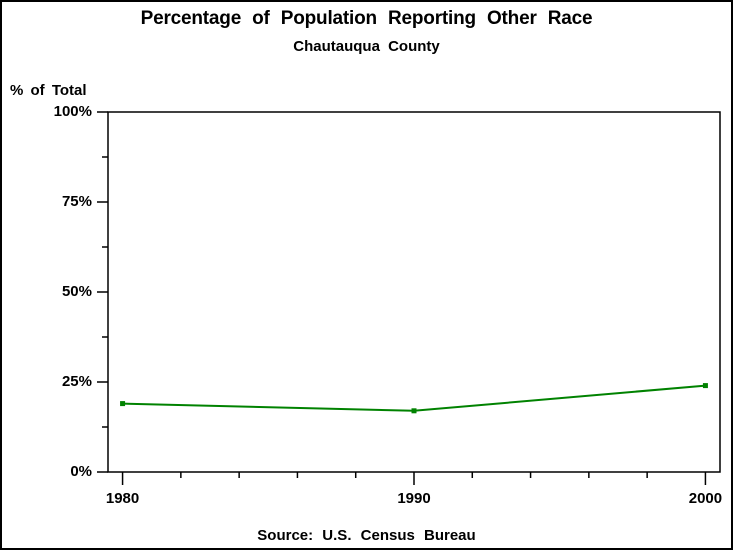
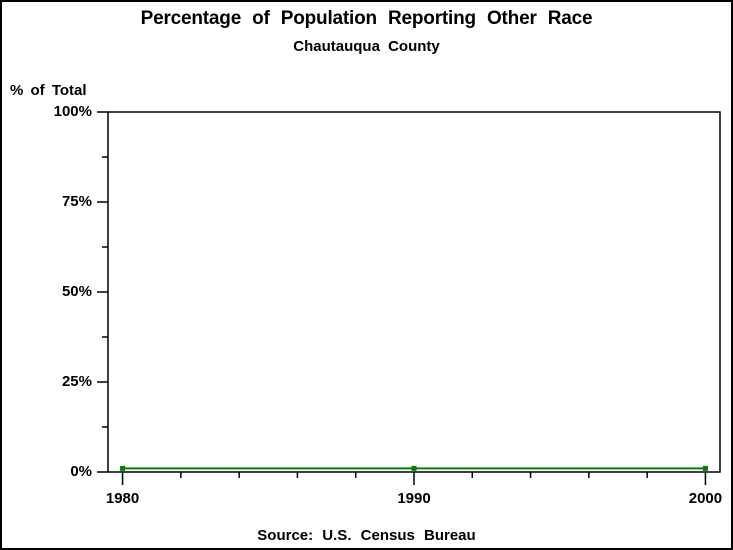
1980: 19% -> 1%
1990: 17% -> 1%
2000: 24% -> 1%
